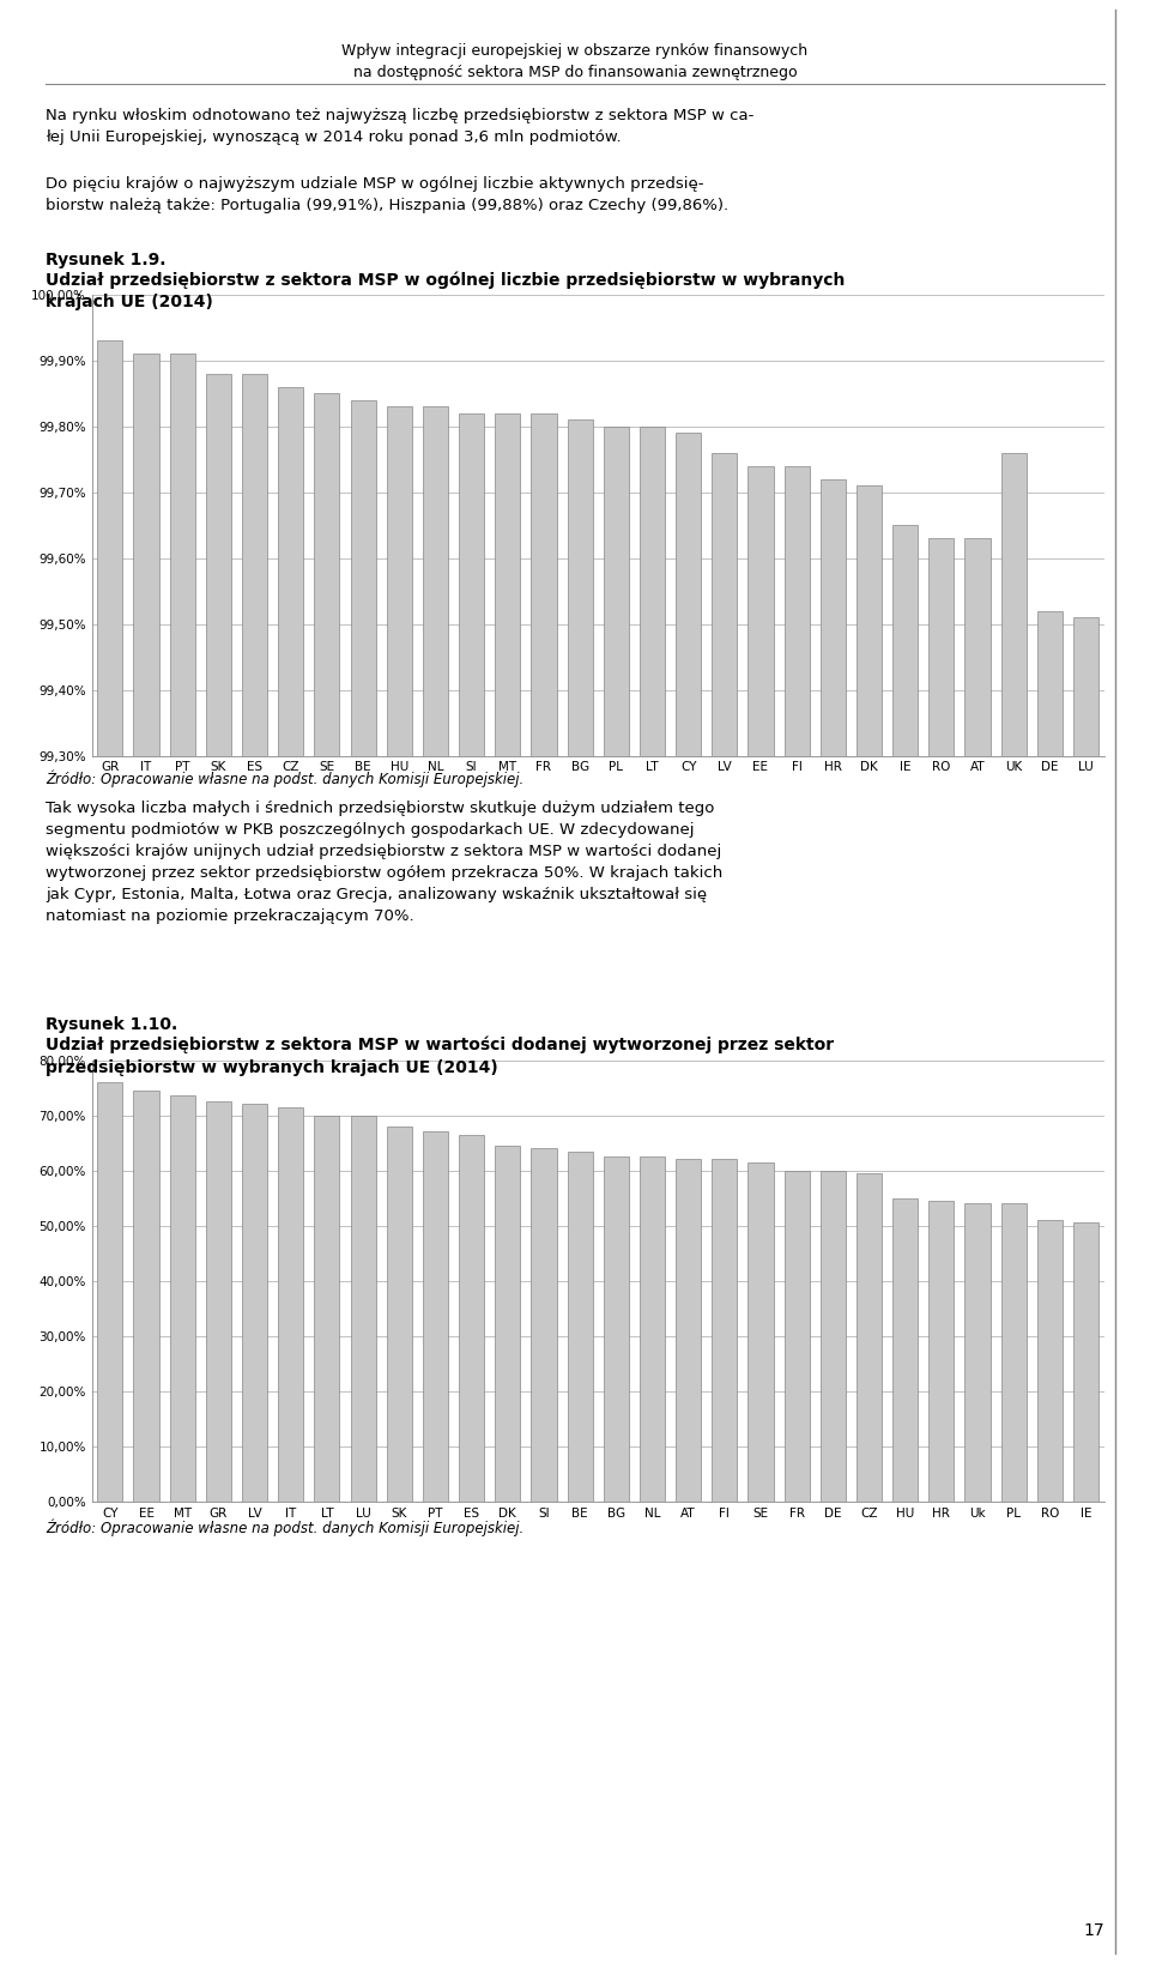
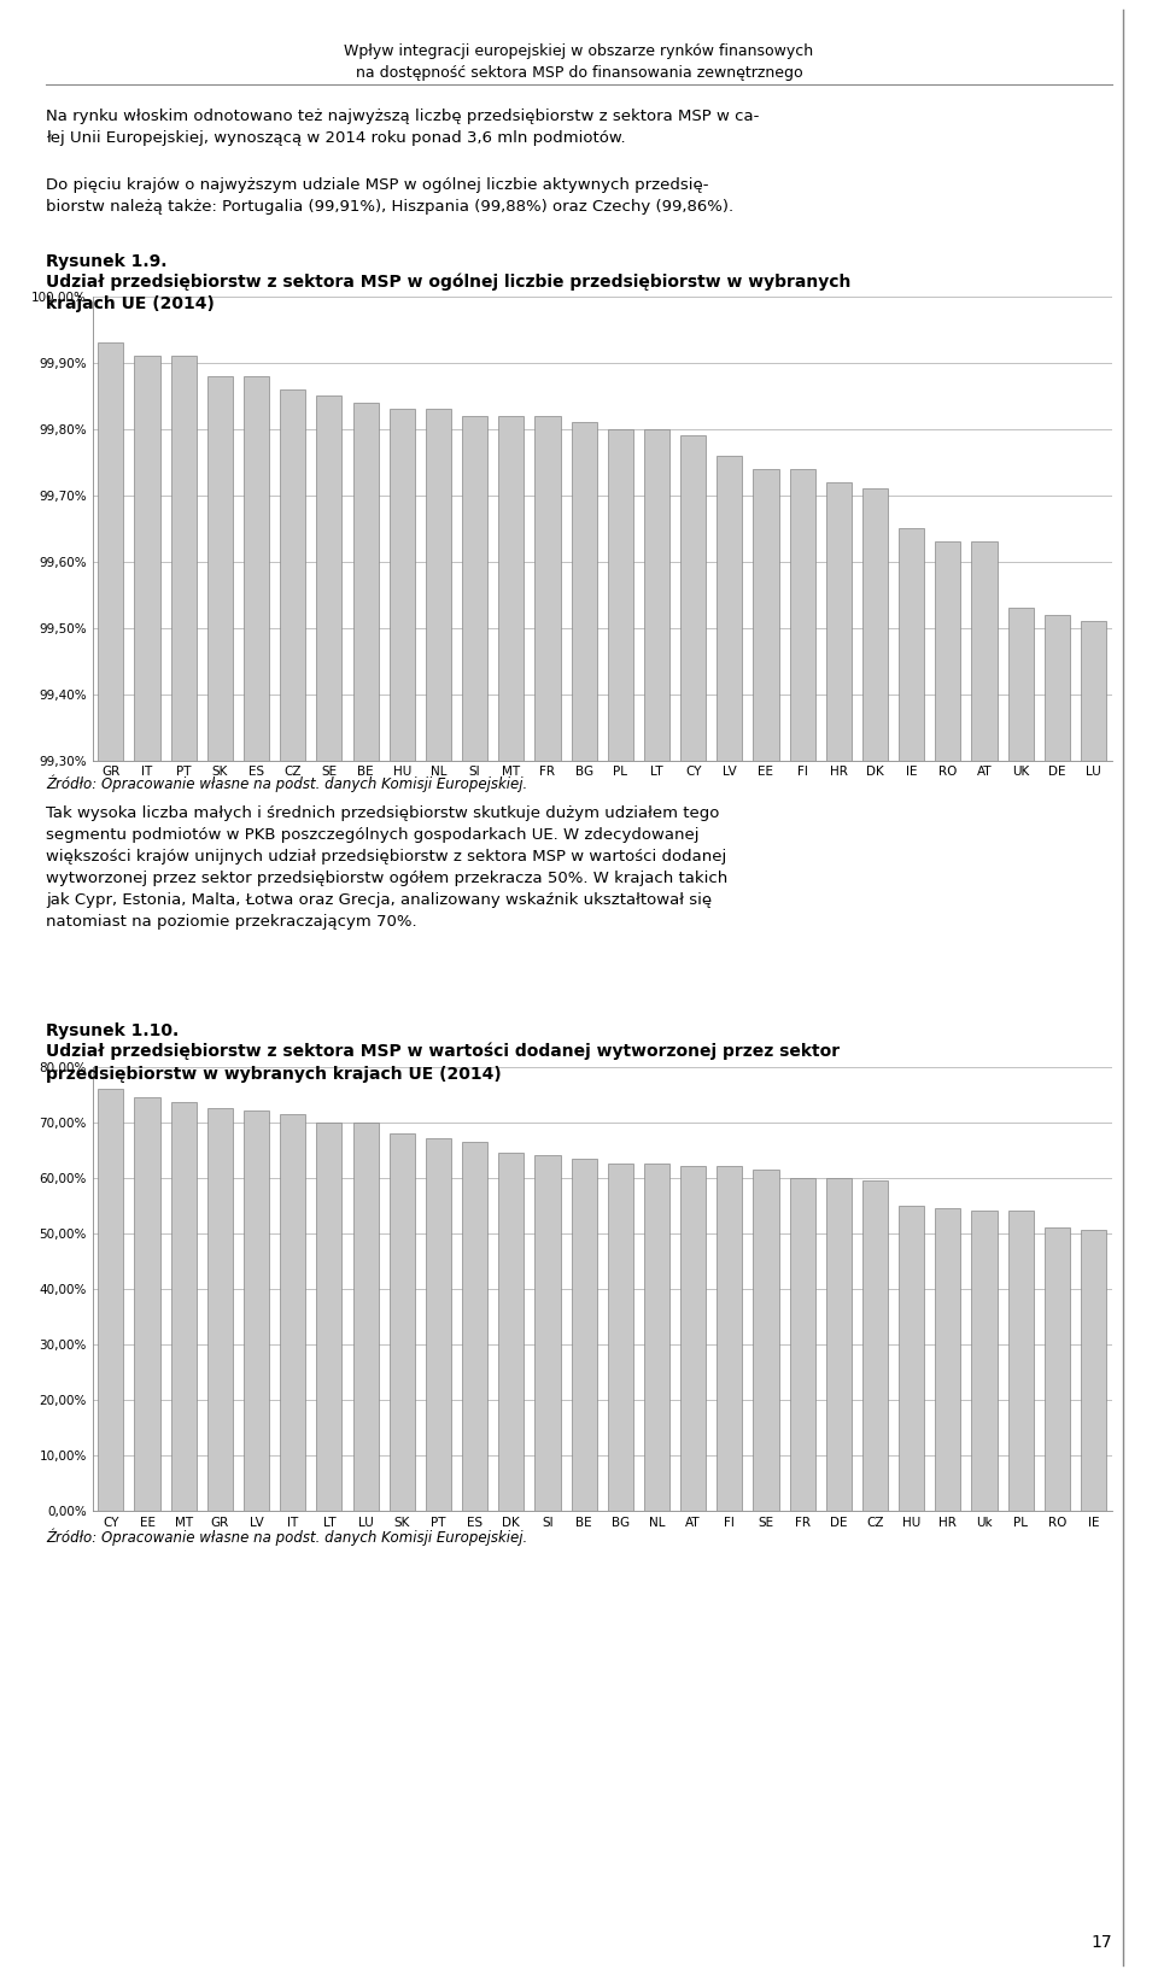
UK: 99,76% -> 99,53%
